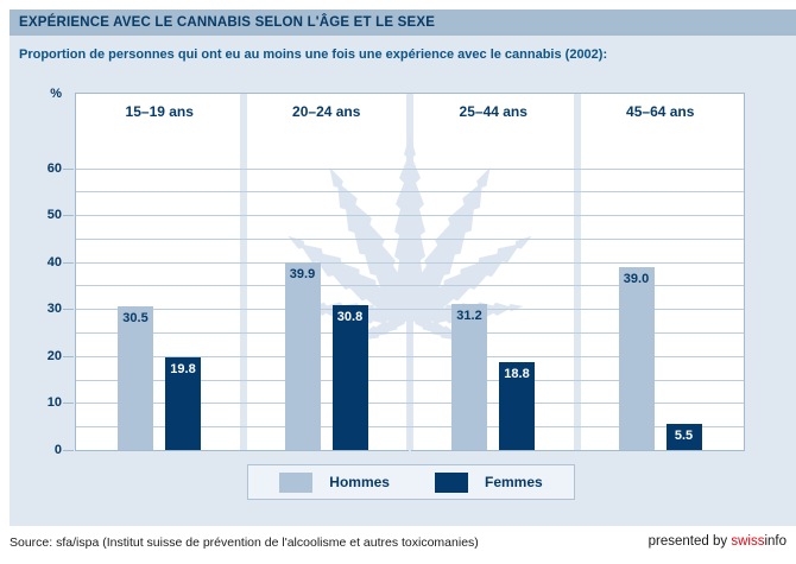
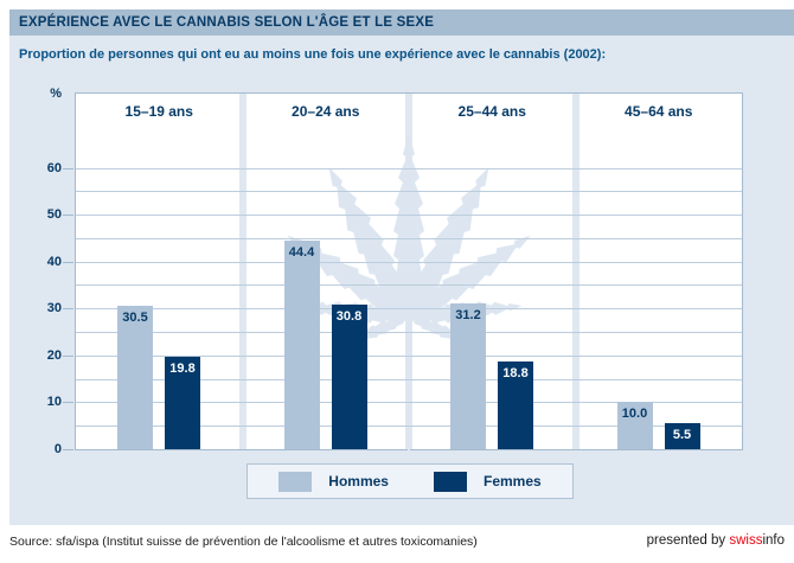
Hommes/20–24 ans: 39.9 -> 44.4
Hommes/45–64 ans: 39.0 -> 10.0
